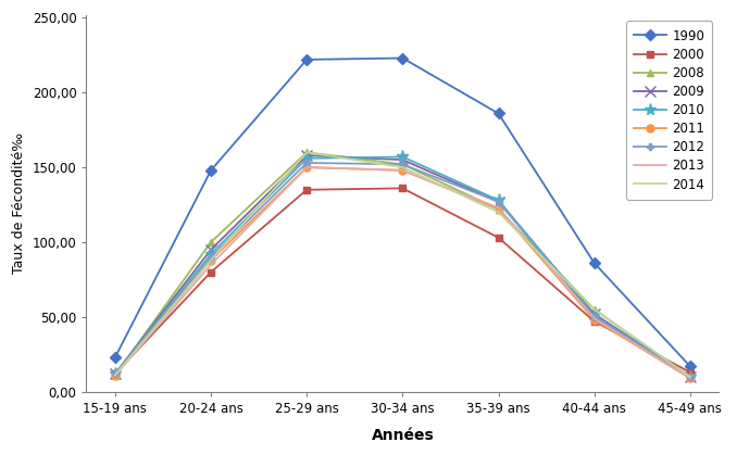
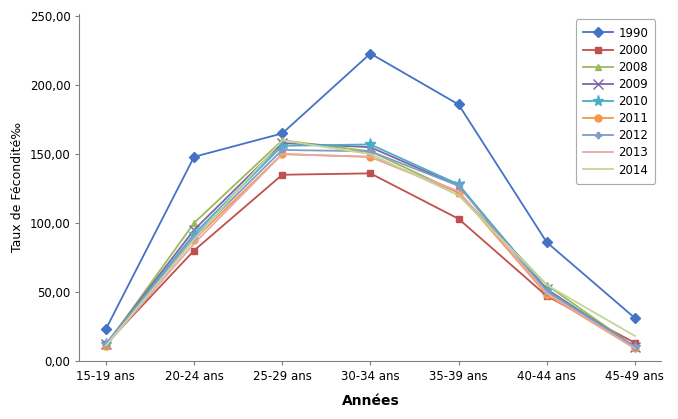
1990/25-29 ans: 222 -> 165
1990/45-49 ans: 17 -> 31
2014/45-49 ans: 10 -> 18
